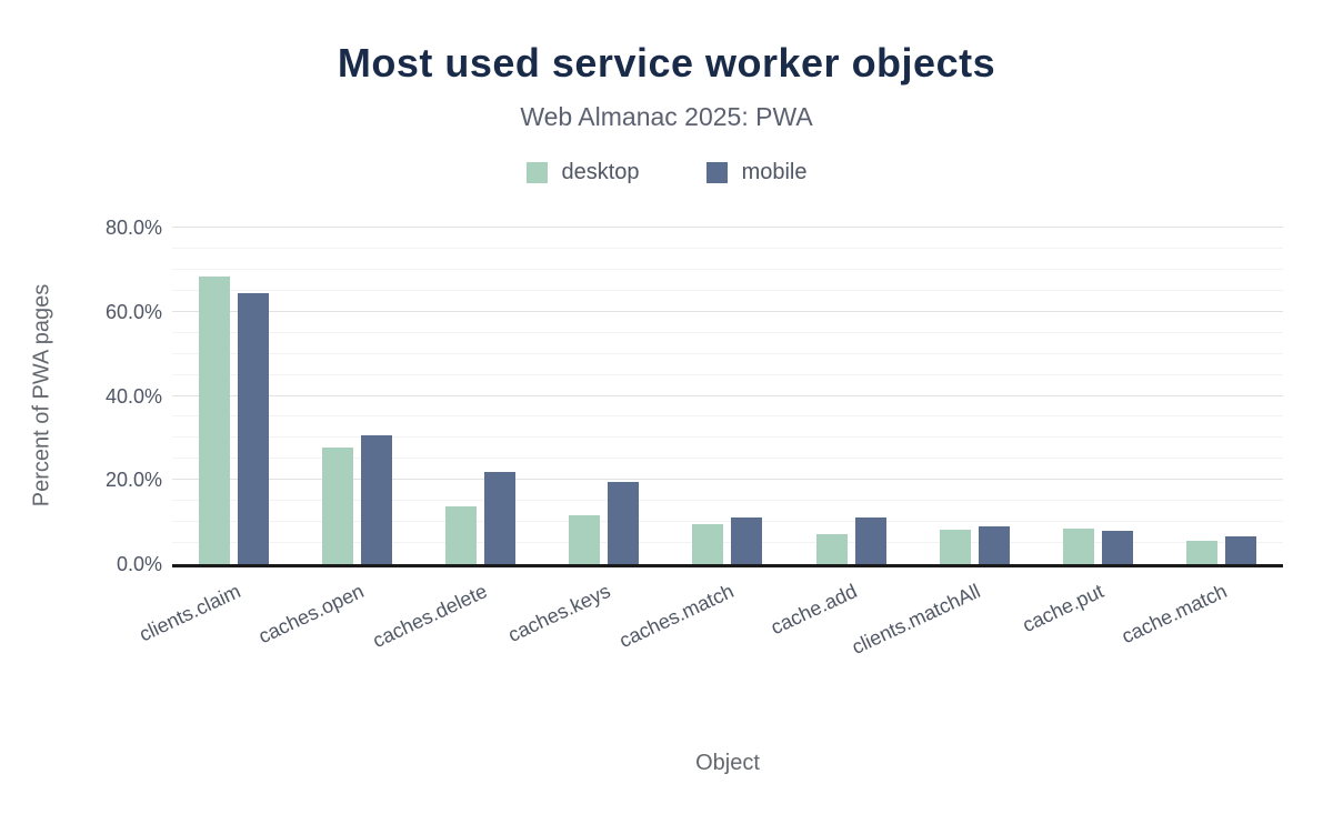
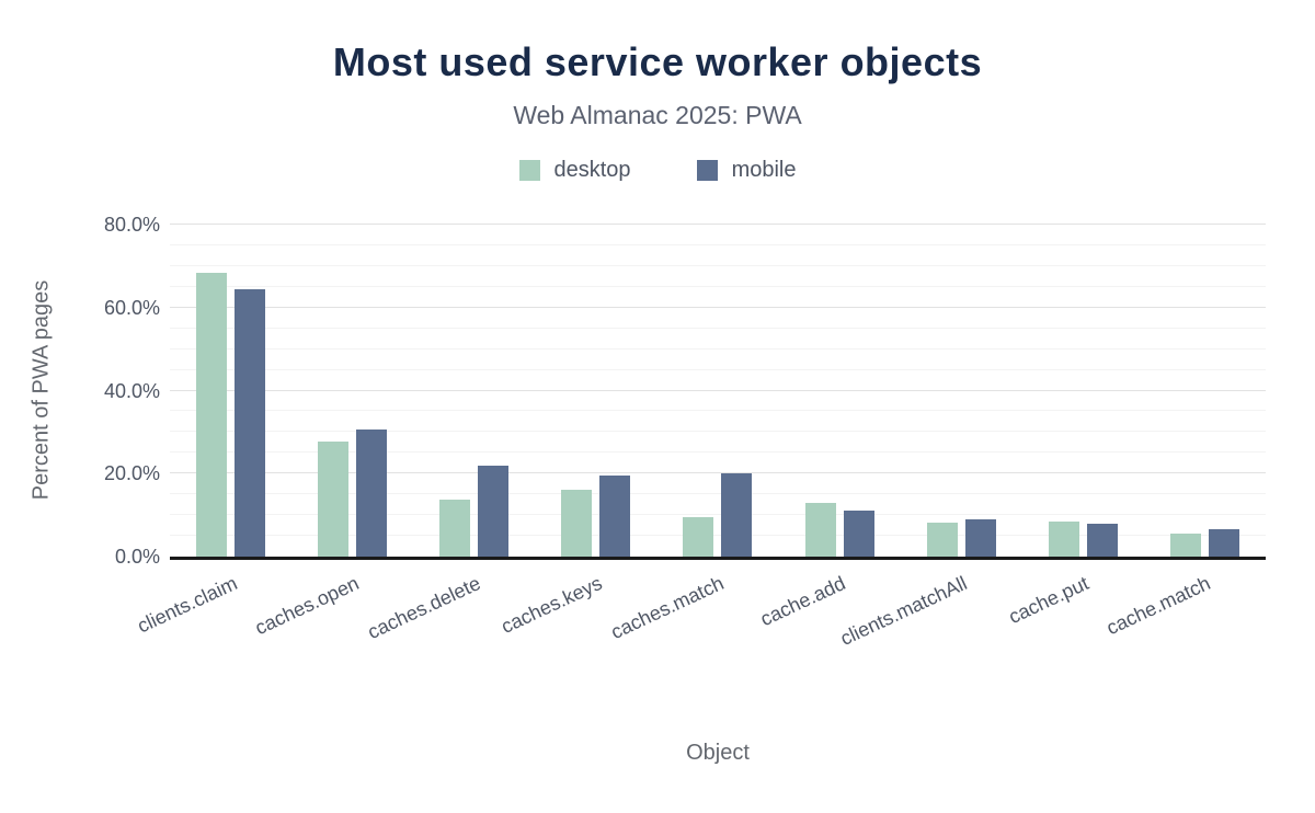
desktop/caches.keys: 12% -> 16%
mobile/caches.match: 11% -> 20%
desktop/cache.add: 7% -> 13%
